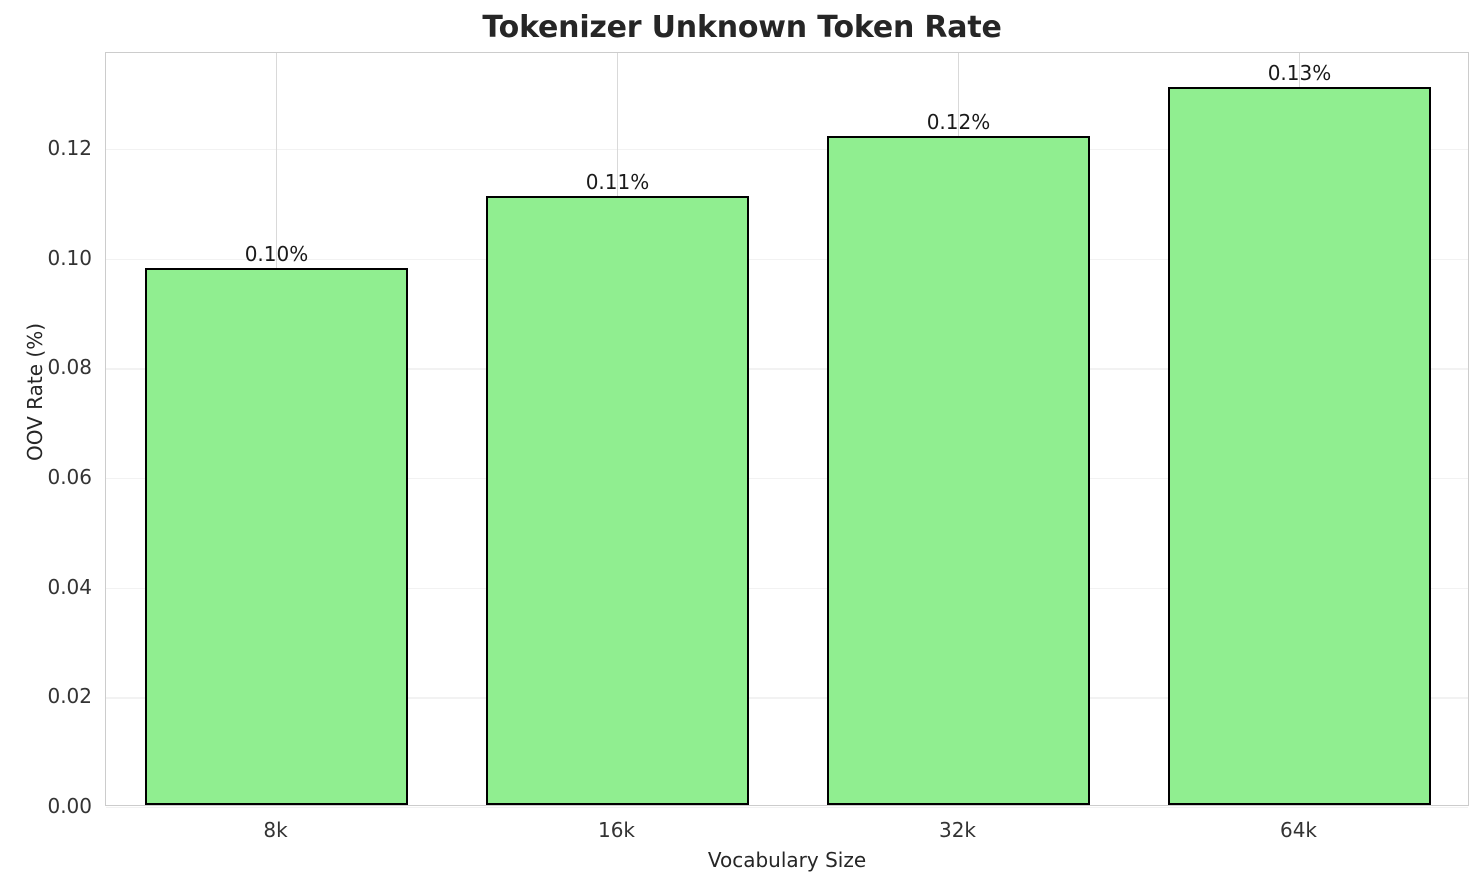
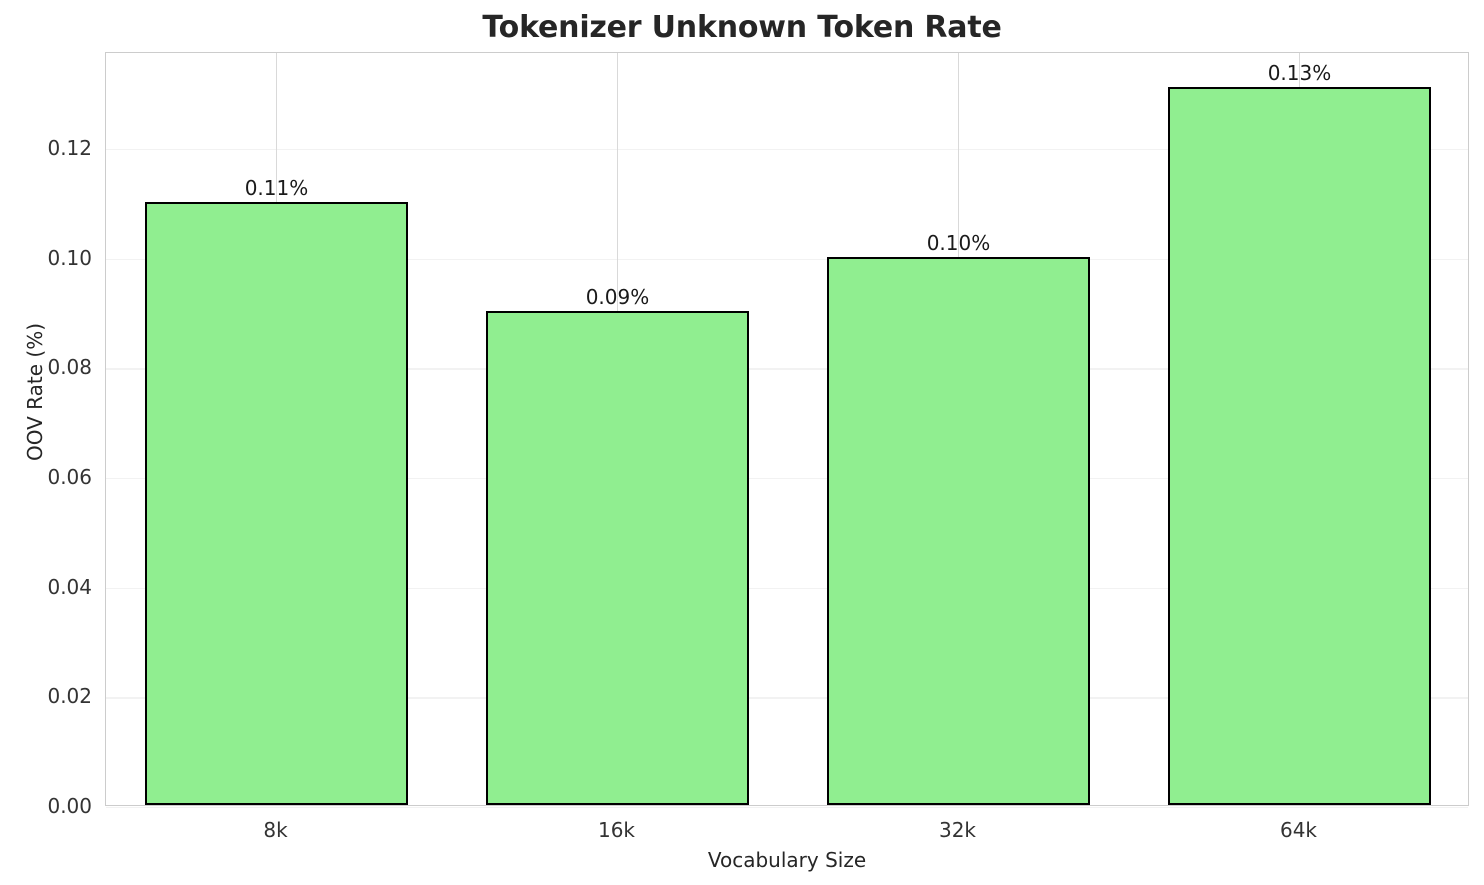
8k: 0.10% -> 0.11%
16k: 0.11% -> 0.09%
32k: 0.12% -> 0.10%
